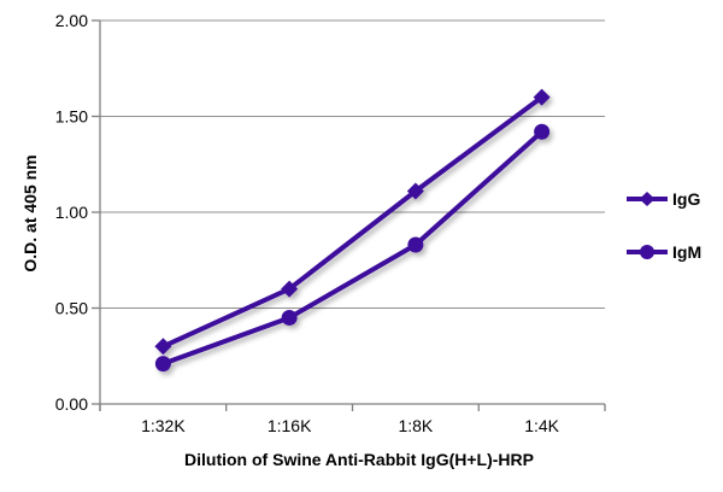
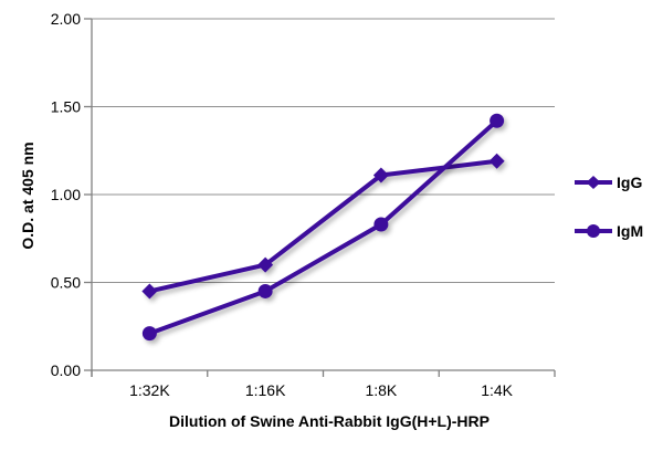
IgG/1:32K: 0.30 -> 0.45
IgG/1:4K: 1.60 -> 1.19
